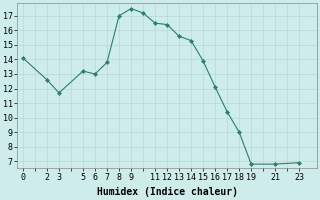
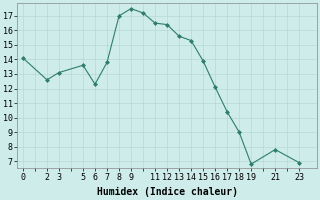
3: 11.7 -> 13.1
5: 13.2 -> 13.6
6: 13.0 -> 12.3
21: 6.8 -> 7.8
